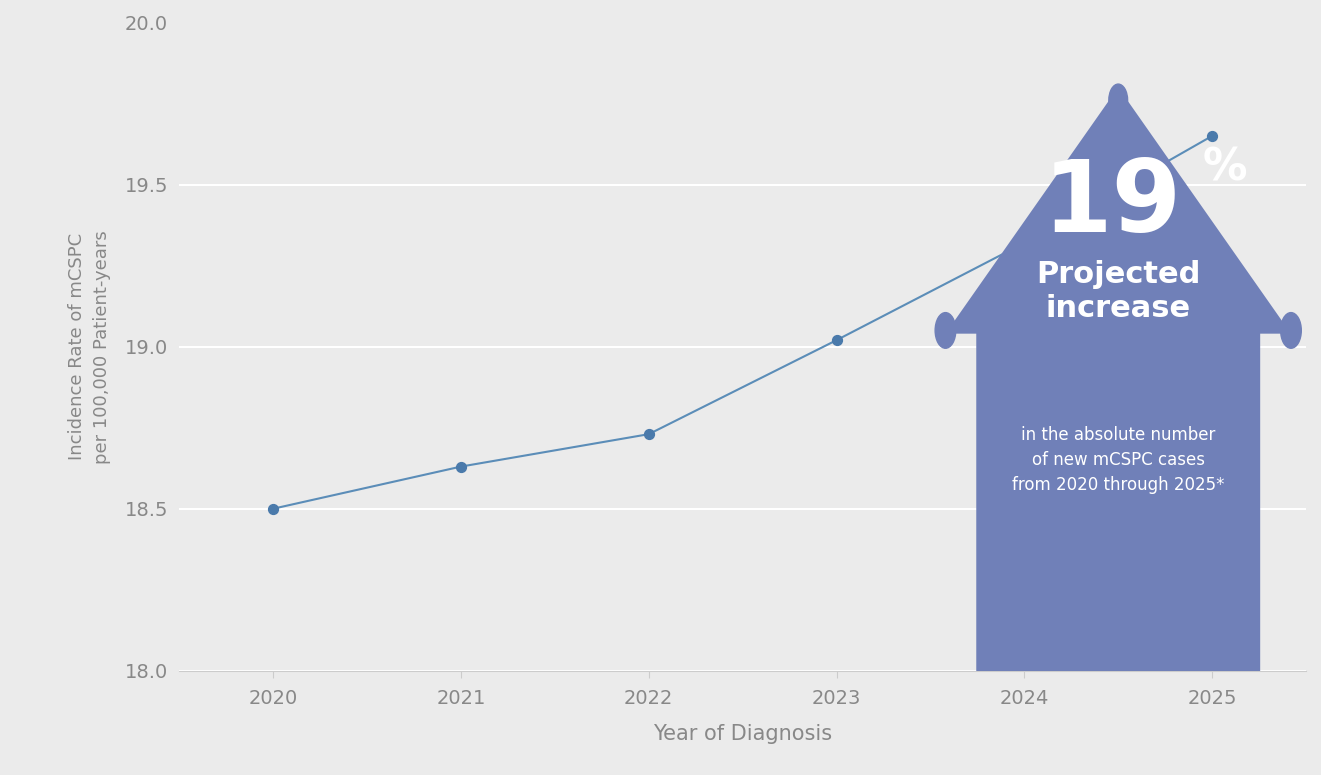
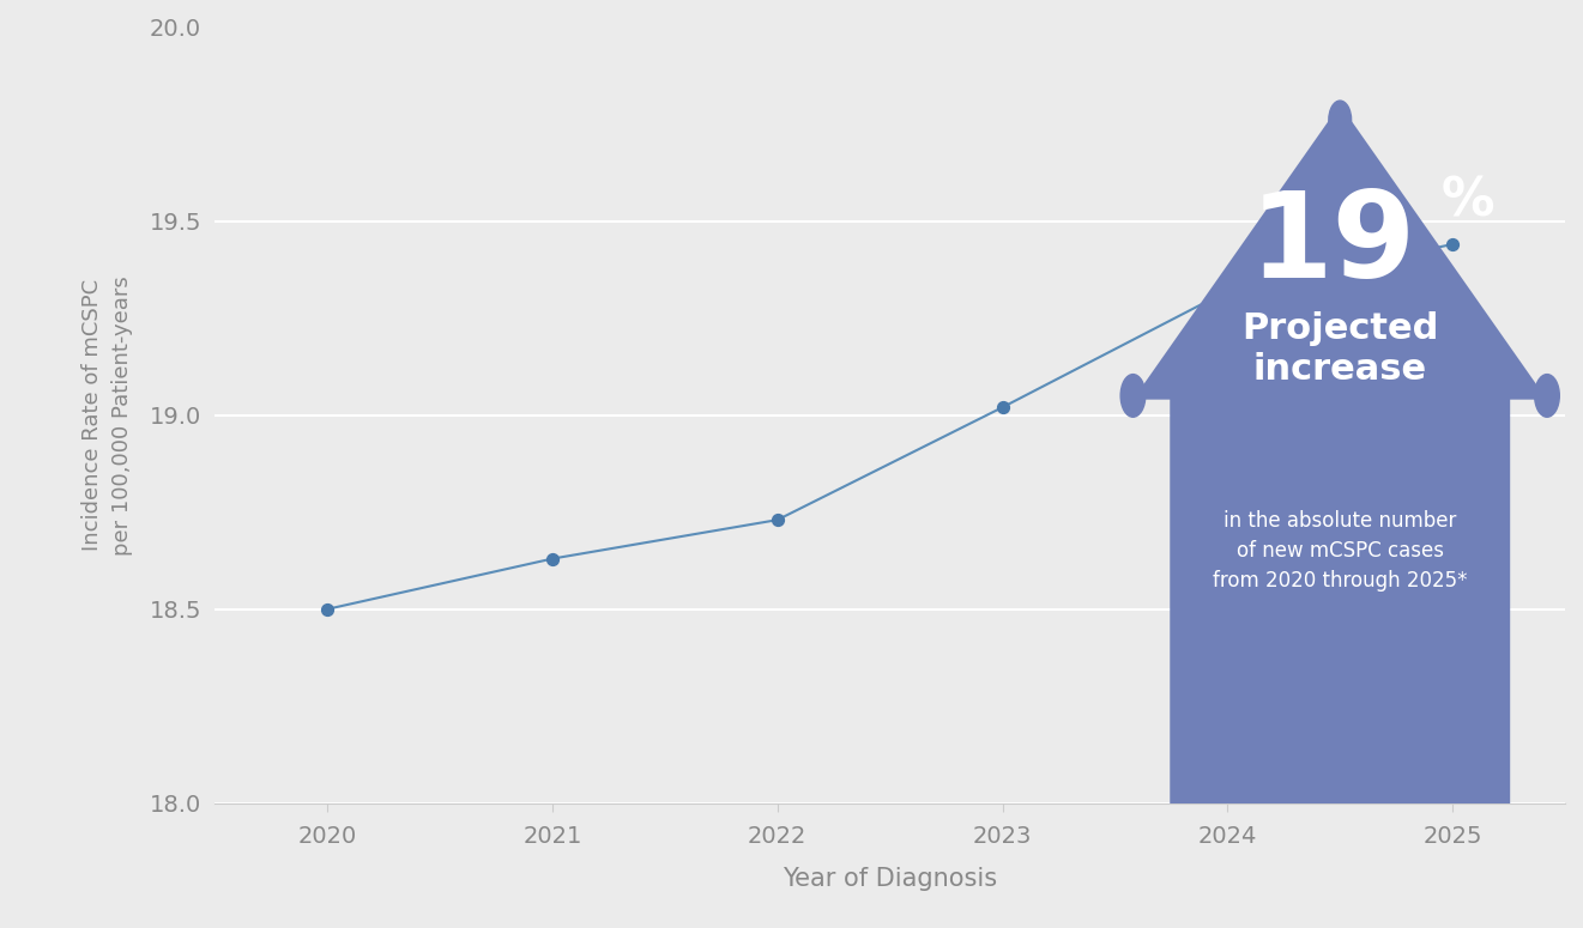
2025: 19.65 -> 19.44
